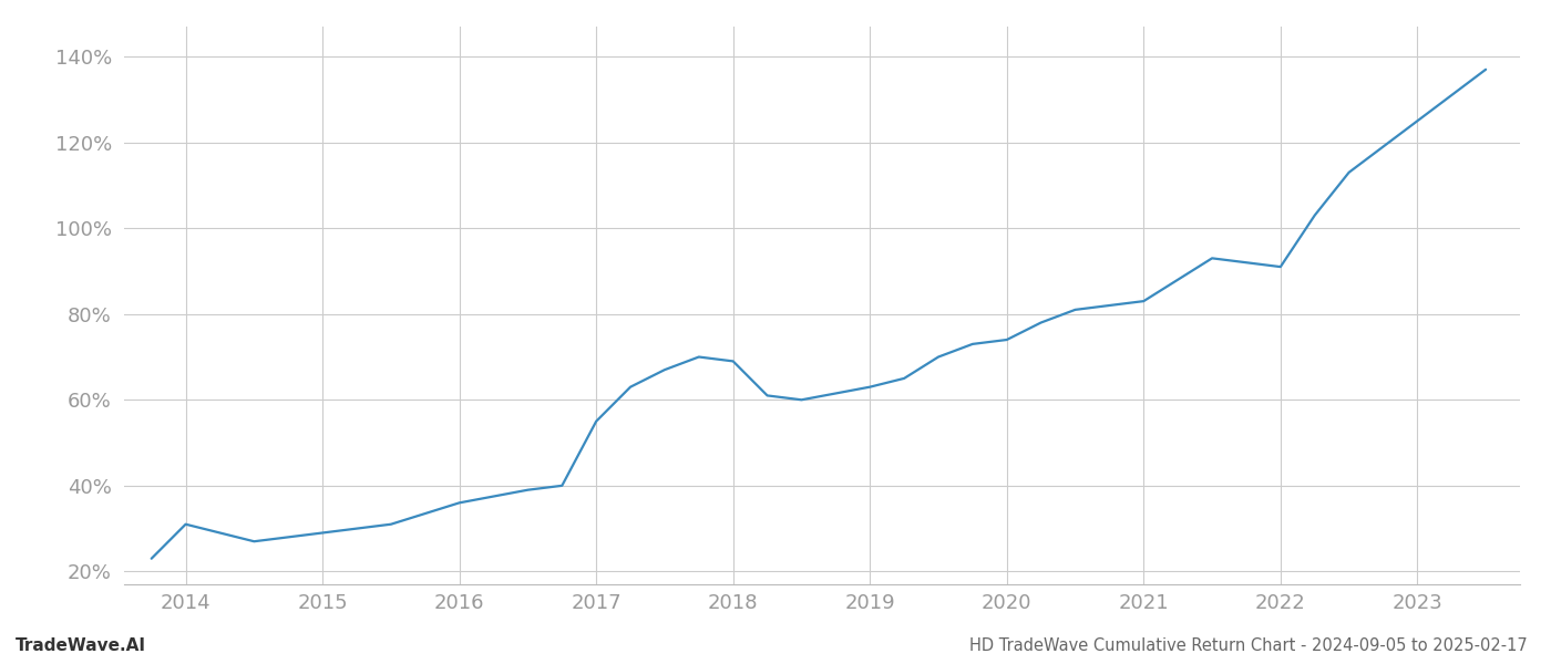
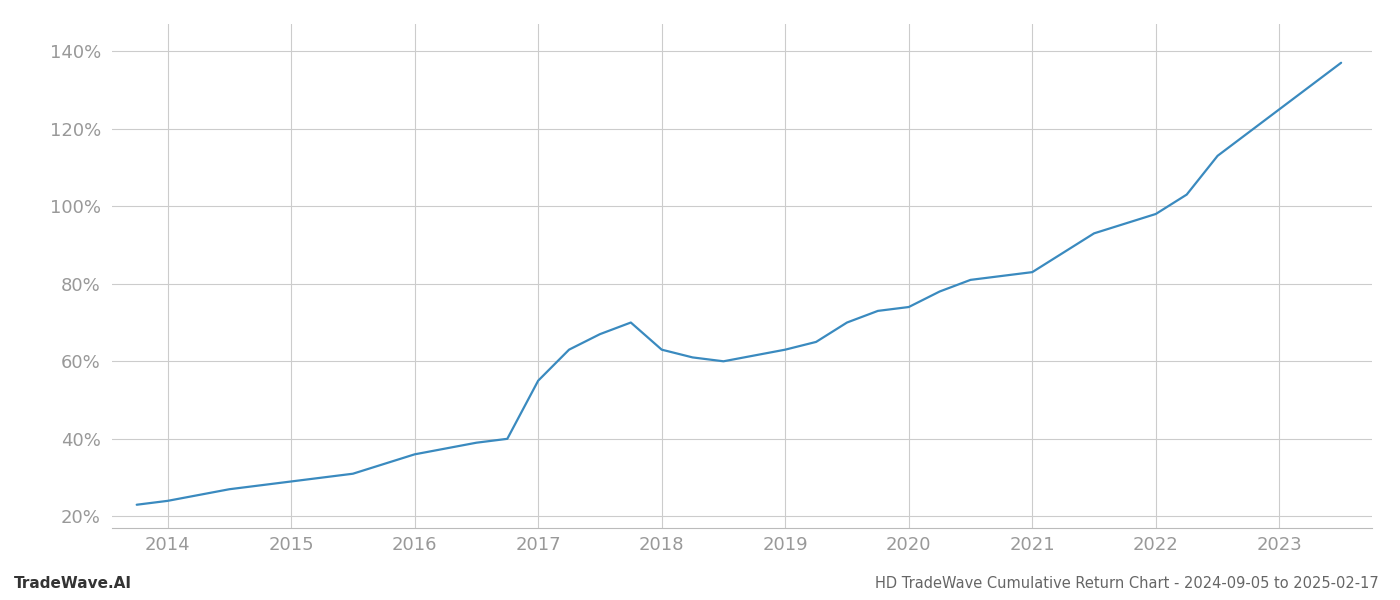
2014: 31% -> 24%
2018: 69% -> 63%
2022: 91% -> 98%
